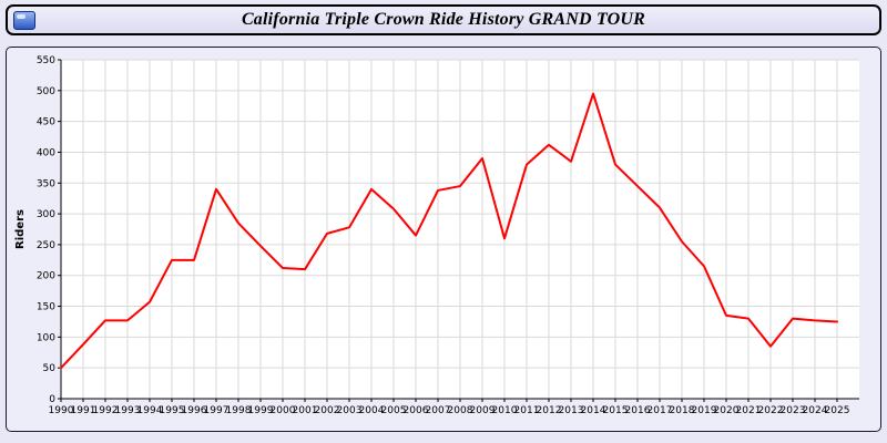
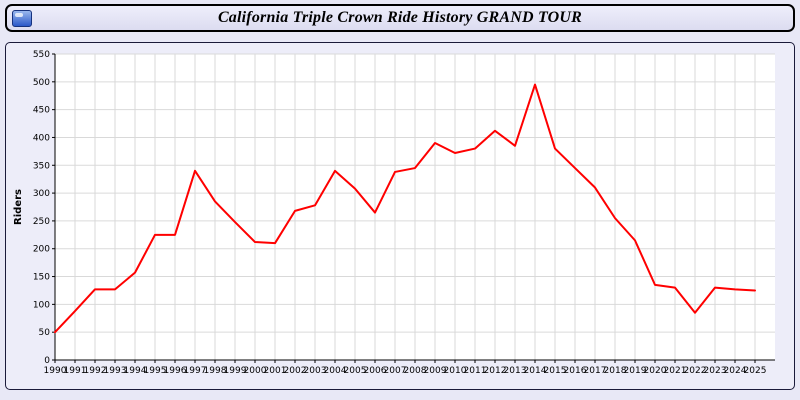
2010: 260 -> 370
